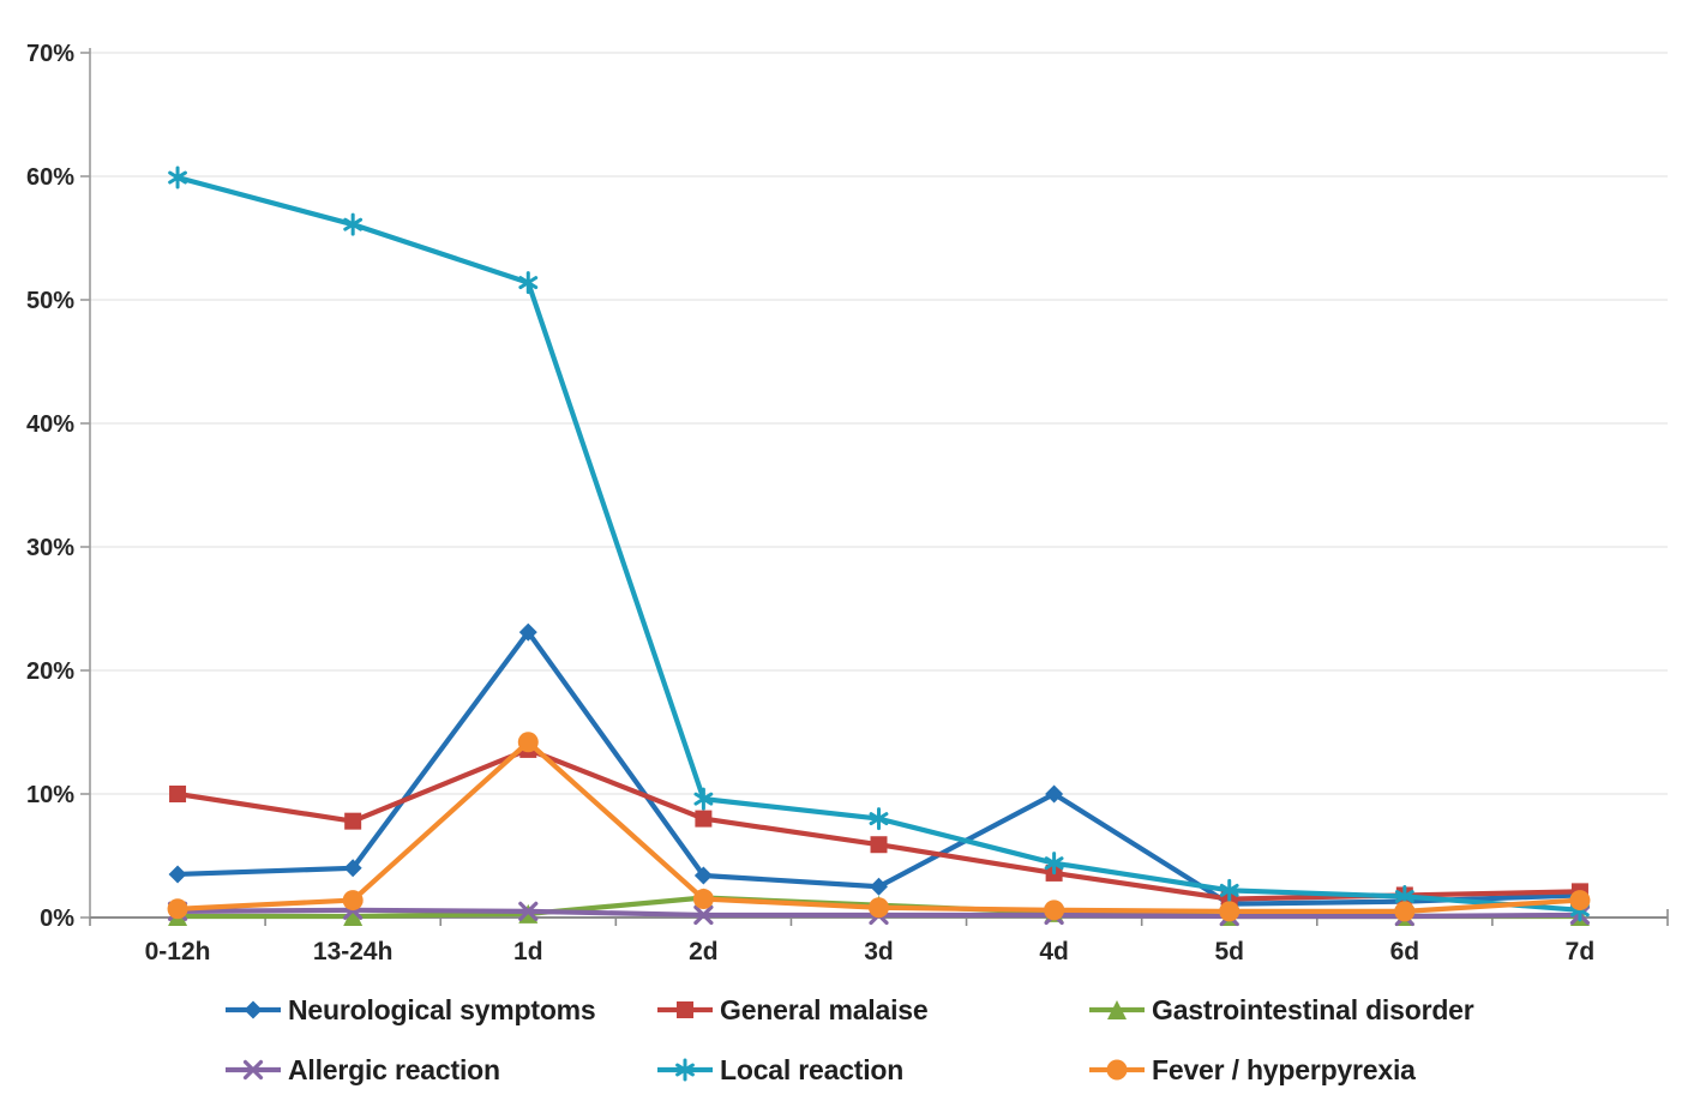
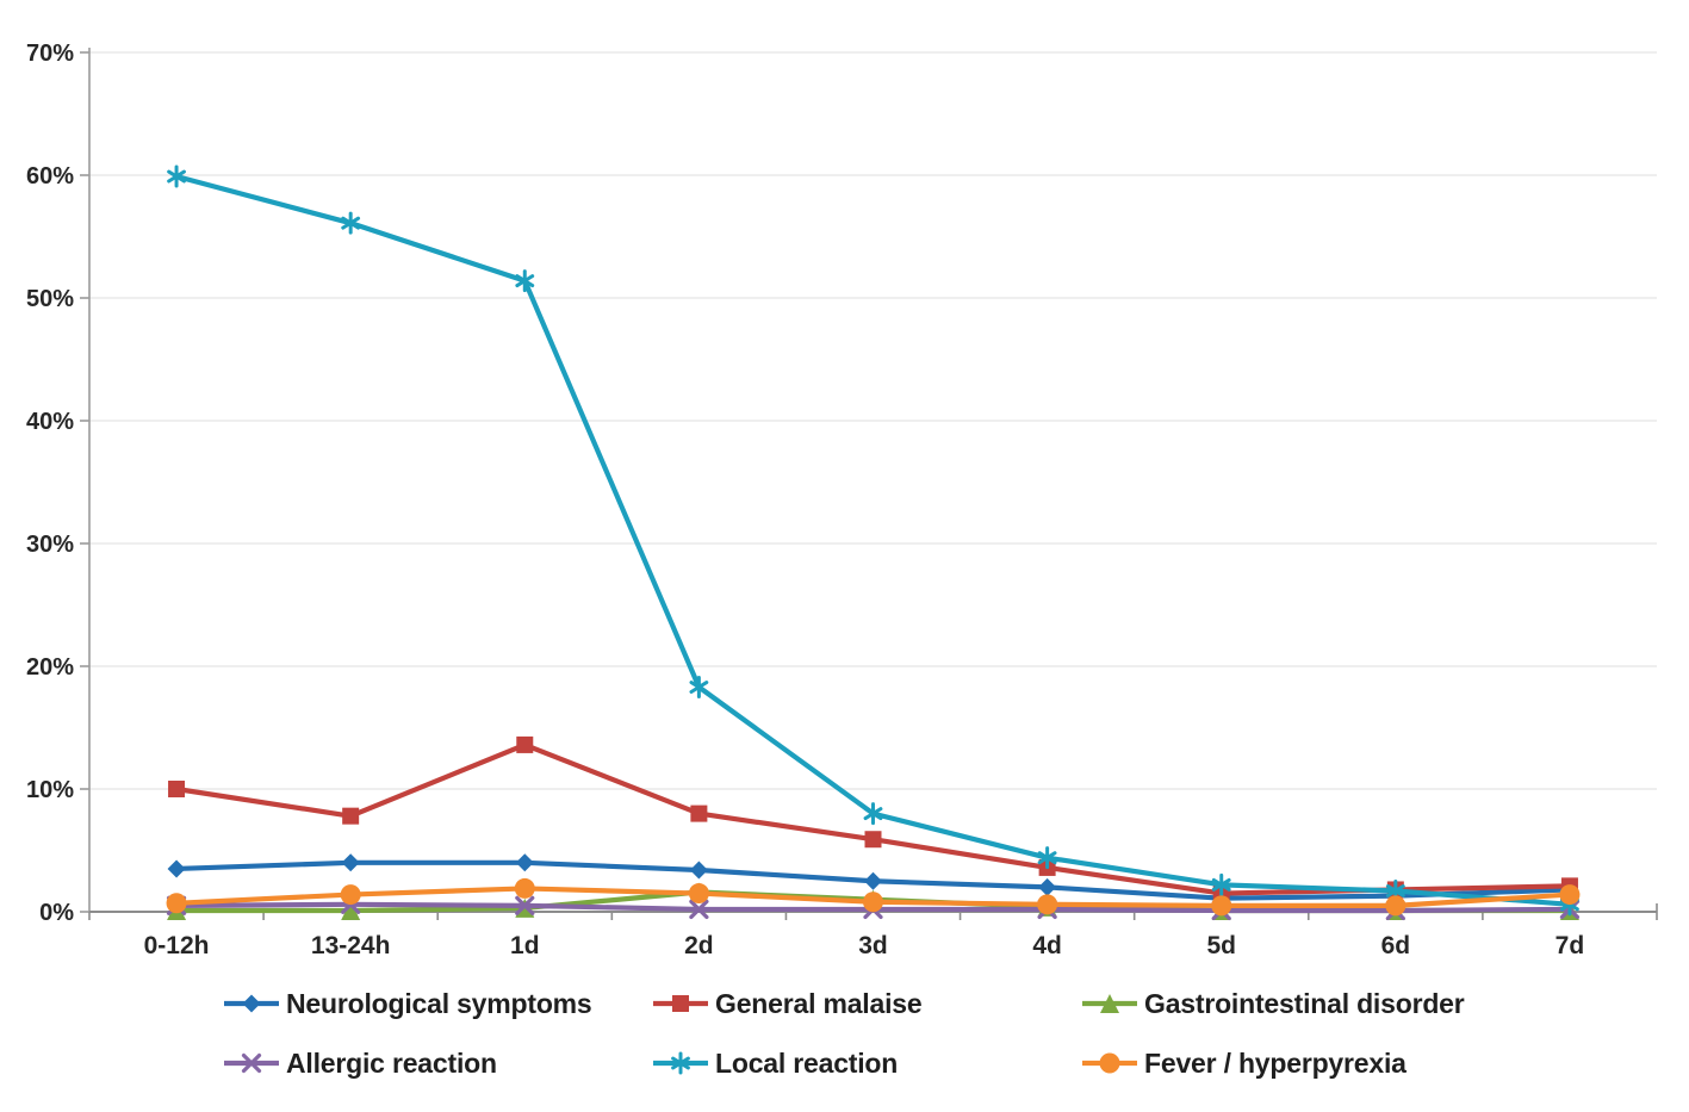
Neurological symptoms/1d: 23.1% -> 4.0%
Fever / hyperpyrexia/1d: 14.2% -> 1.9%
Local reaction/2d: 9.6% -> 18.3%
Neurological symptoms/4d: 10.0% -> 2.0%
